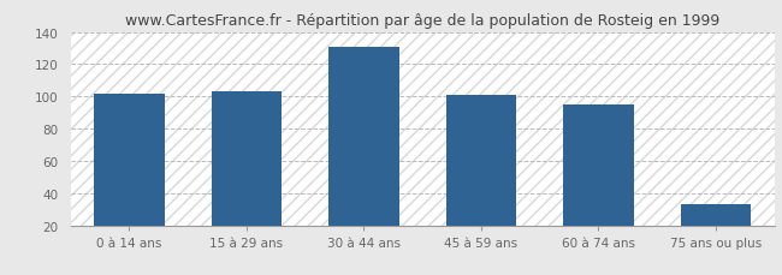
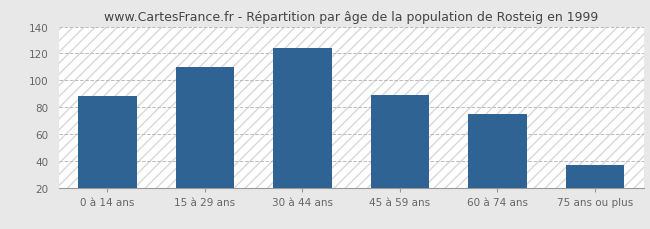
0 à 14 ans: 102 -> 88
15 à 29 ans: 103 -> 110
30 à 44 ans: 131 -> 124
45 à 59 ans: 101 -> 89
60 à 74 ans: 95 -> 75
75 ans ou plus: 33 -> 37
